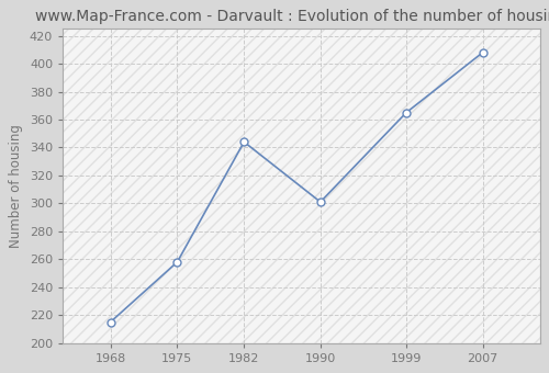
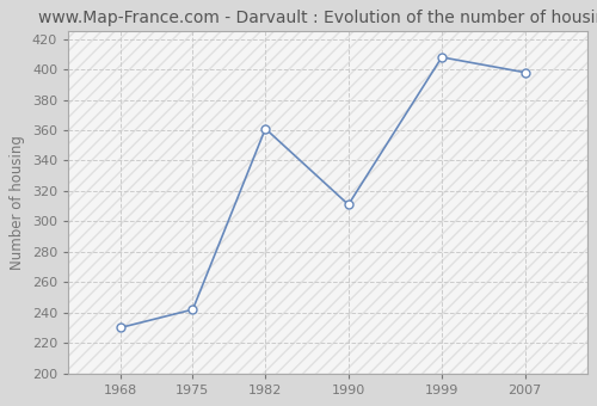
1968: 215 -> 230
1975: 258 -> 242
1982: 344 -> 361
1990: 301 -> 311
1999: 365 -> 408
2007: 408 -> 398
